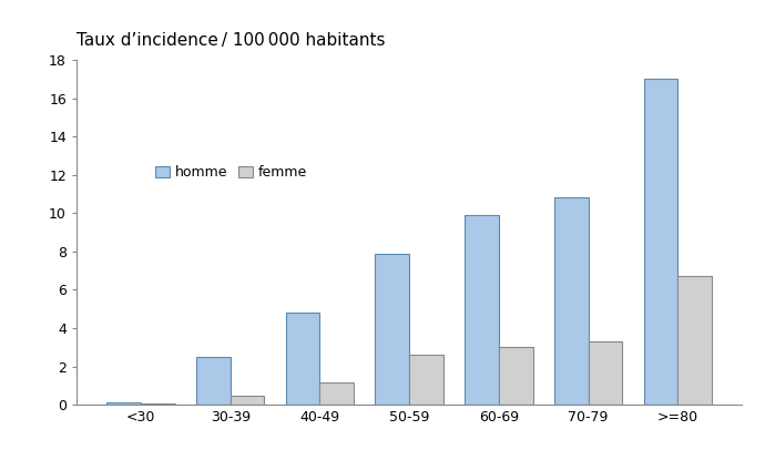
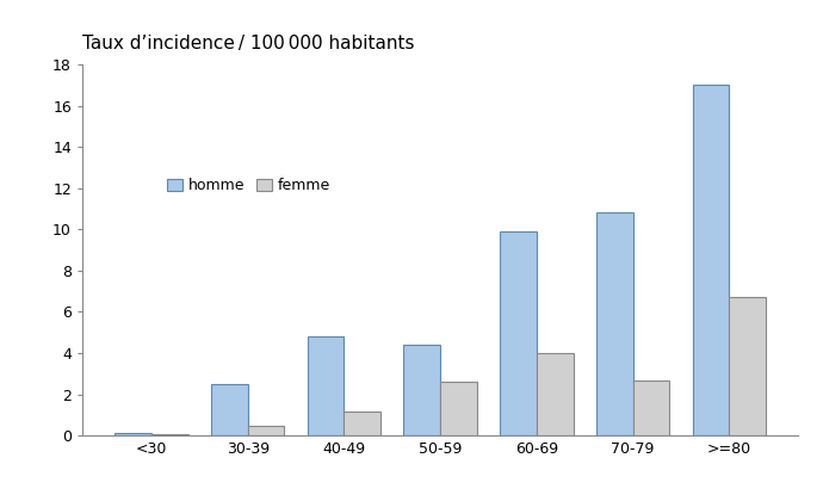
homme/50-59: 7.9 -> 4.4
femme/60-69: 3.0 -> 4.0
femme/70-79: 3.3 -> 2.7
